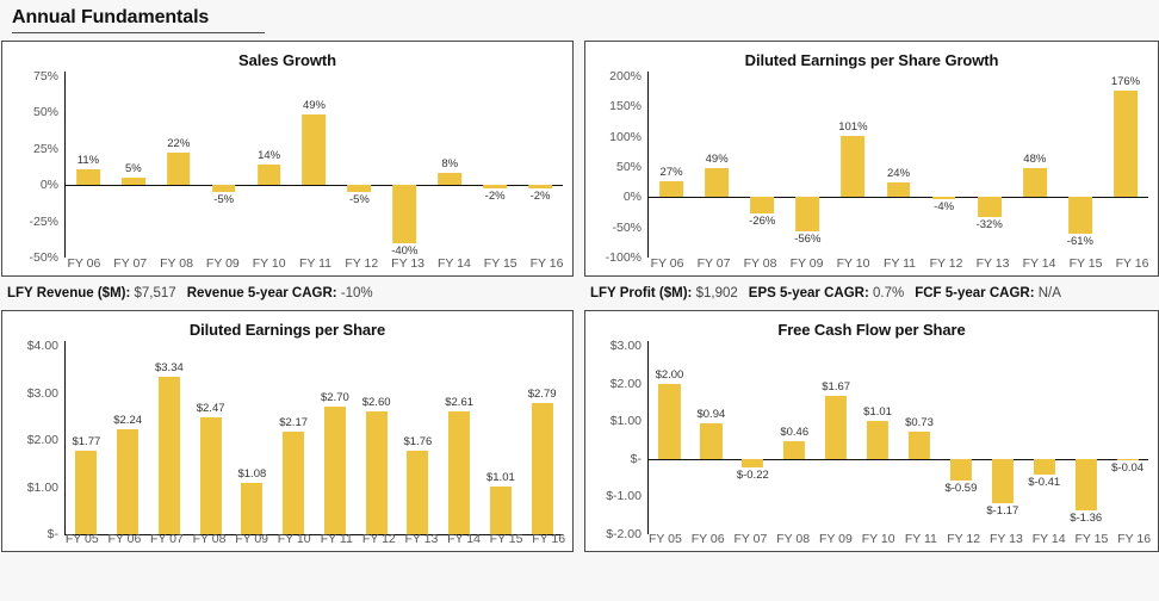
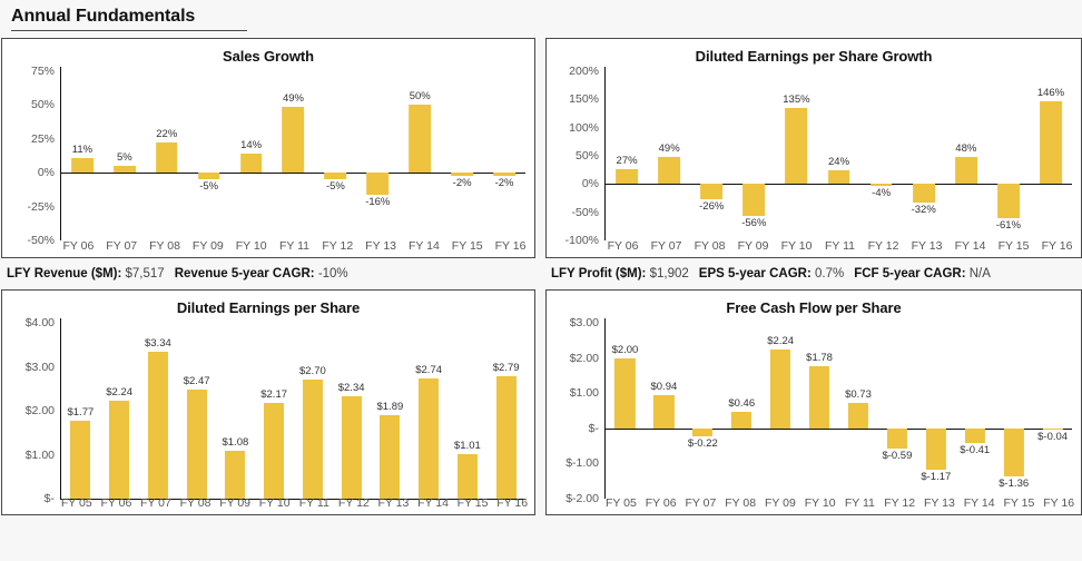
Sales Growth/FY 13: -40% -> -16%
Sales Growth/FY 14: 8% -> 50%
Diluted Earnings per Share Growth/FY 10: 101% -> 135%
Diluted Earnings per Share Growth/FY 16: 176% -> 146%
Diluted Earnings per Share/FY 12: $2.60 -> $2.34
Diluted Earnings per Share/FY 13: $1.76 -> $1.89
Diluted Earnings per Share/FY 14: $2.61 -> $2.74
Free Cash Flow per Share/FY 09: $1.67 -> $2.24
Free Cash Flow per Share/FY 10: $1.01 -> $1.78
